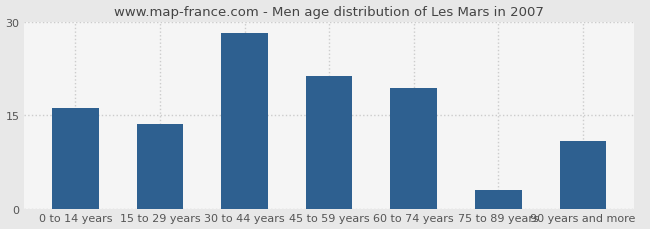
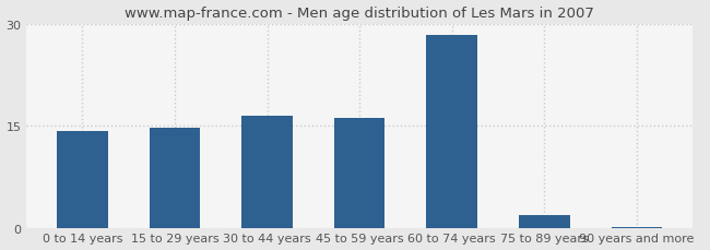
0 to 14 years: 16.2 -> 14.2
15 to 29 years: 13.6 -> 14.7
30 to 44 years: 28.2 -> 16.5
45 to 59 years: 21.2 -> 16.1
60 to 74 years: 19.4 -> 28.3
75 to 89 years: 3.0 -> 1.8
90 years and more: 10.8 -> 0.1
